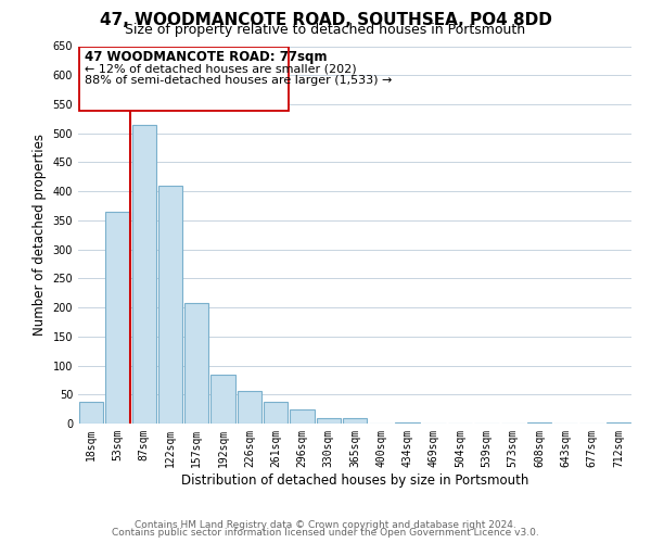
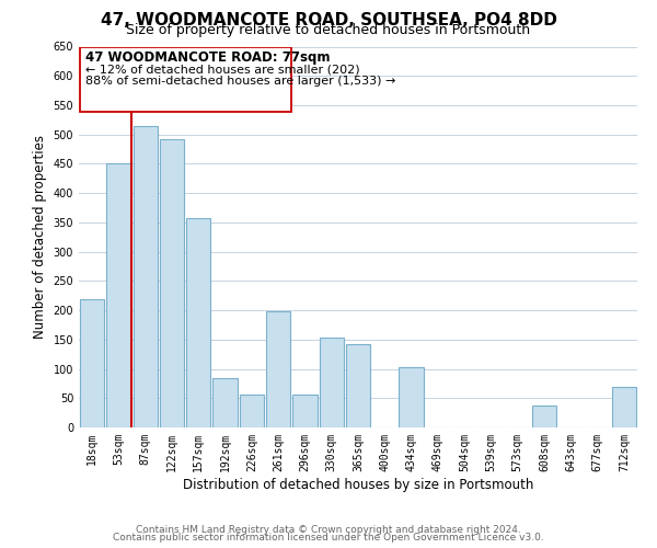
18sqm: 38 -> 218
53sqm: 365 -> 450
122sqm: 410 -> 492
157sqm: 207 -> 358
261sqm: 37 -> 198
296sqm: 24 -> 56
330sqm: 10 -> 154
365sqm: 10 -> 142
434sqm: 1 -> 102
608sqm: 1 -> 38
712sqm: 1 -> 70
